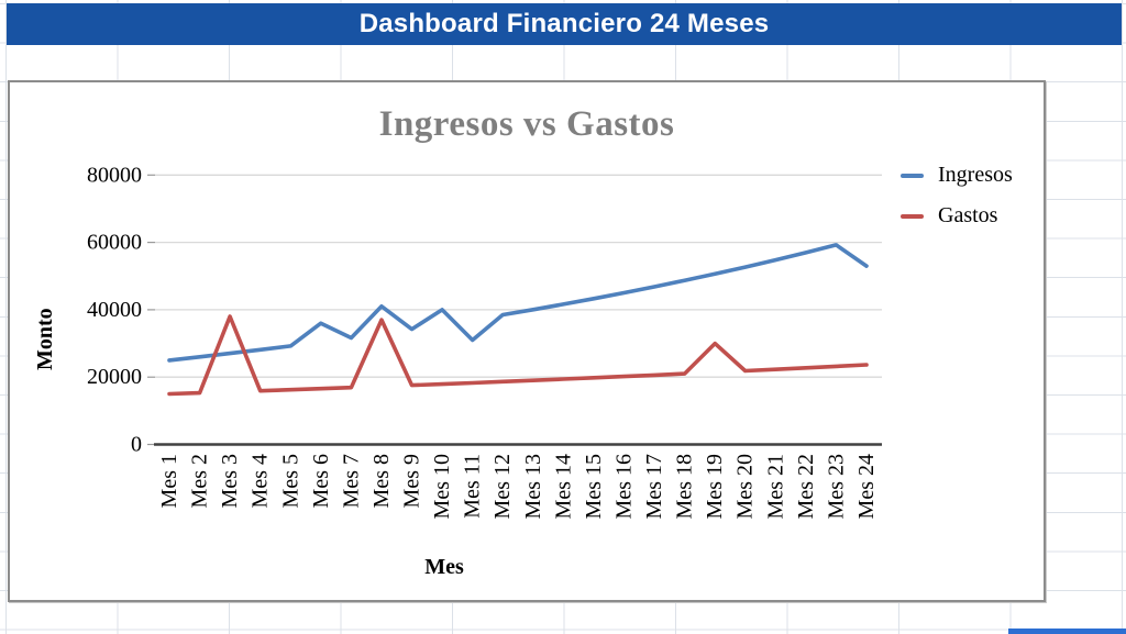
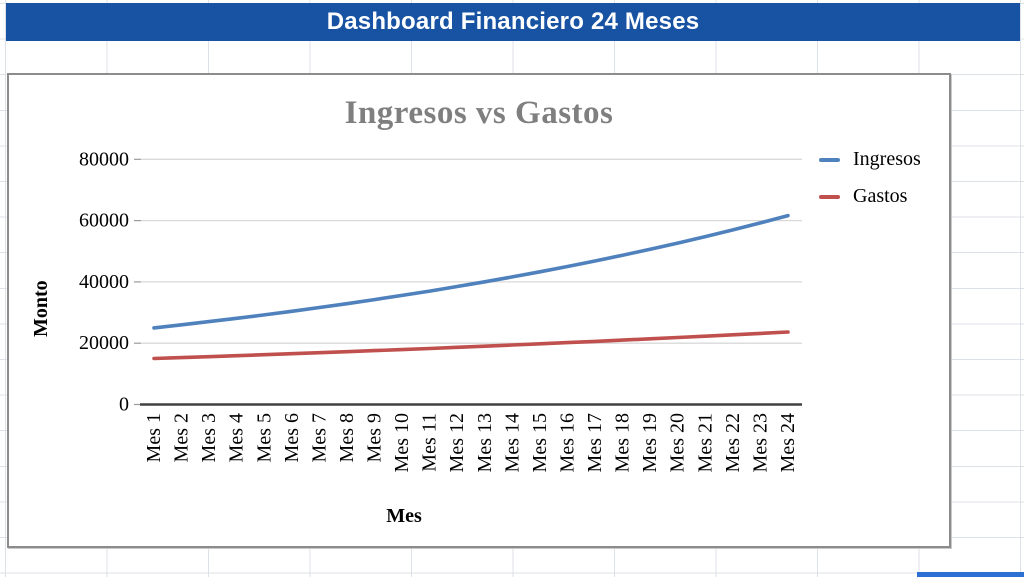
Gastos/Mes 3: 38000 -> 16000
Ingresos/Mes 6: 36000 -> 30000
Ingresos/Mes 8: 41000 -> 33000
Gastos/Mes 8: 37000 -> 17000
Ingresos/Mes 10: 40000 -> 36000
Ingresos/Mes 11: 31000 -> 37000
Gastos/Mes 19: 30000 -> 21000
Ingresos/Mes 24: 53000 -> 62000
